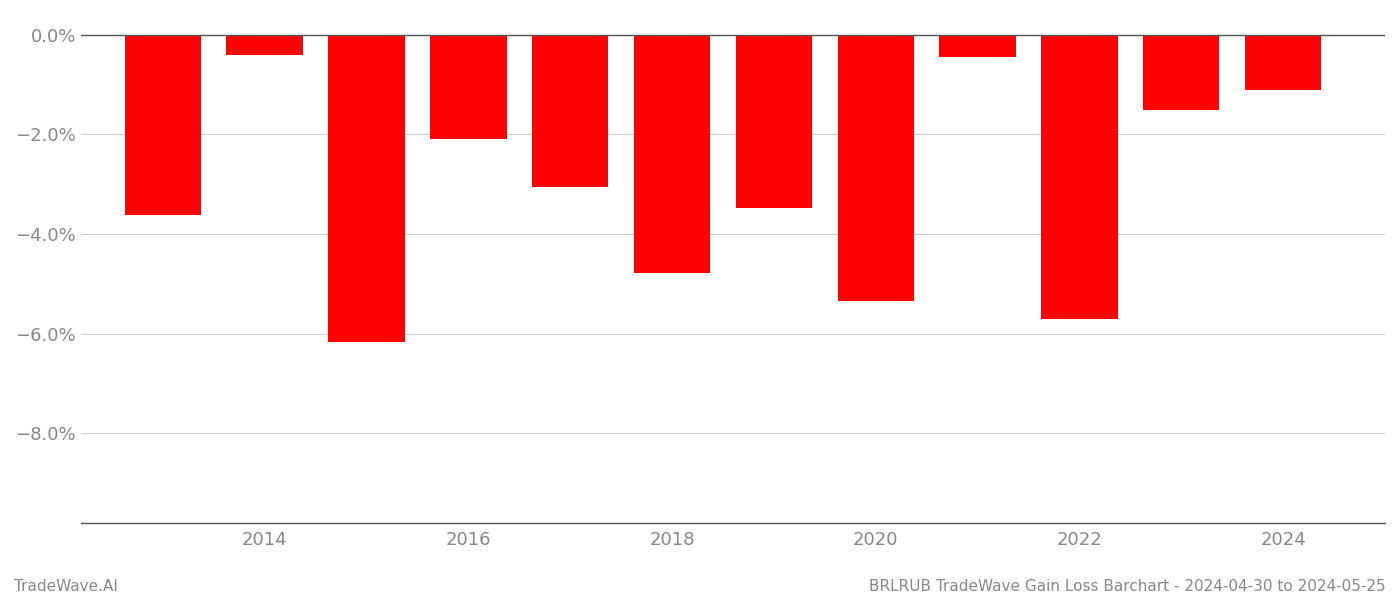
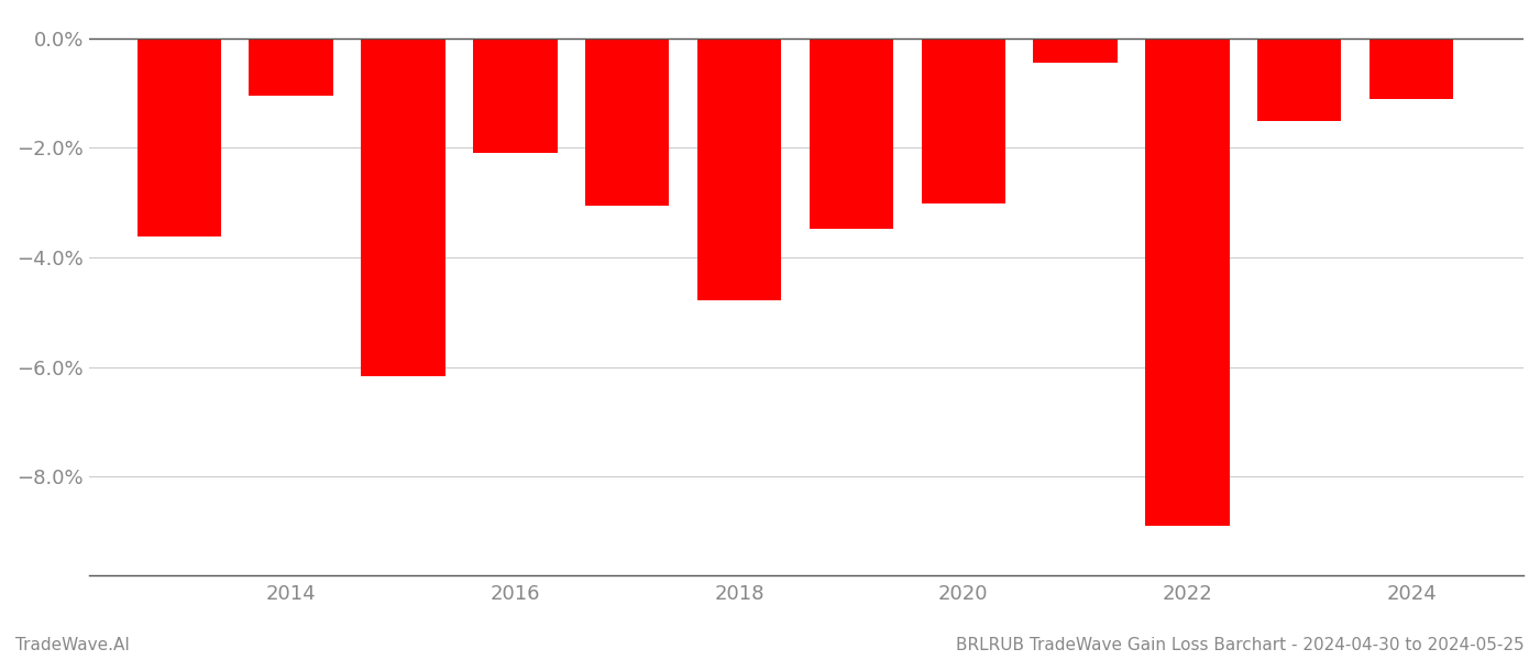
2014: -0.40% -> -1.05%
2020: -5.35% -> -3.02%
2022: -5.70% -> -8.90%
